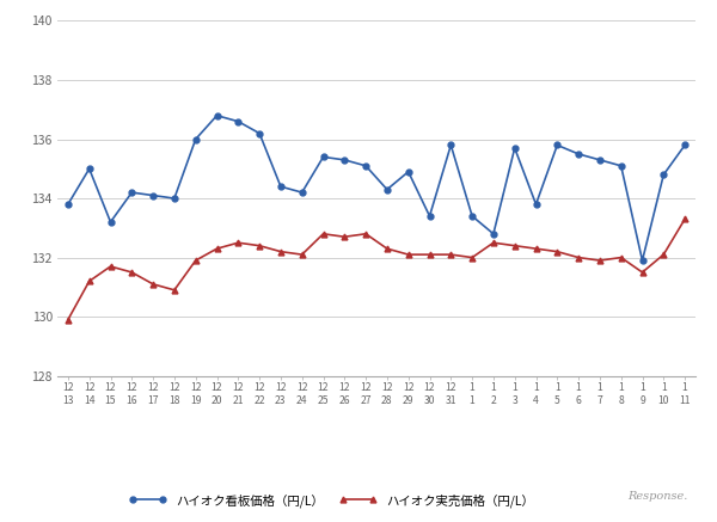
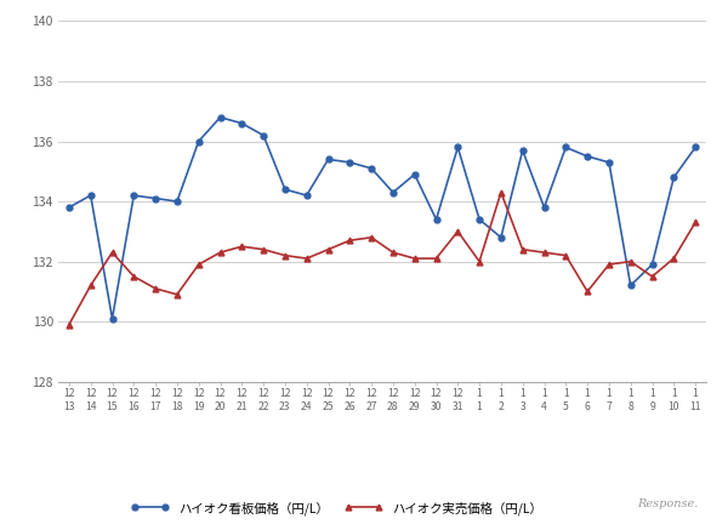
ハイオク看板価格（円/L）/12 14: 135.0 -> 134.2
ハイオク看板価格（円/L）/12 15: 133.2 -> 130.1
ハイオク実売価格（円/L）/12 15: 131.7 -> 132.3
ハイオク実売価格（円/L）/12 25: 132.8 -> 132.4
ハイオク実売価格（円/L）/12 31: 132.1 -> 133.0
ハイオク実売価格（円/L）/1 2: 132.5 -> 134.3
ハイオク実売価格（円/L）/1 6: 132.0 -> 131.0
ハイオク看板価格（円/L）/1 8: 135.1 -> 131.2
